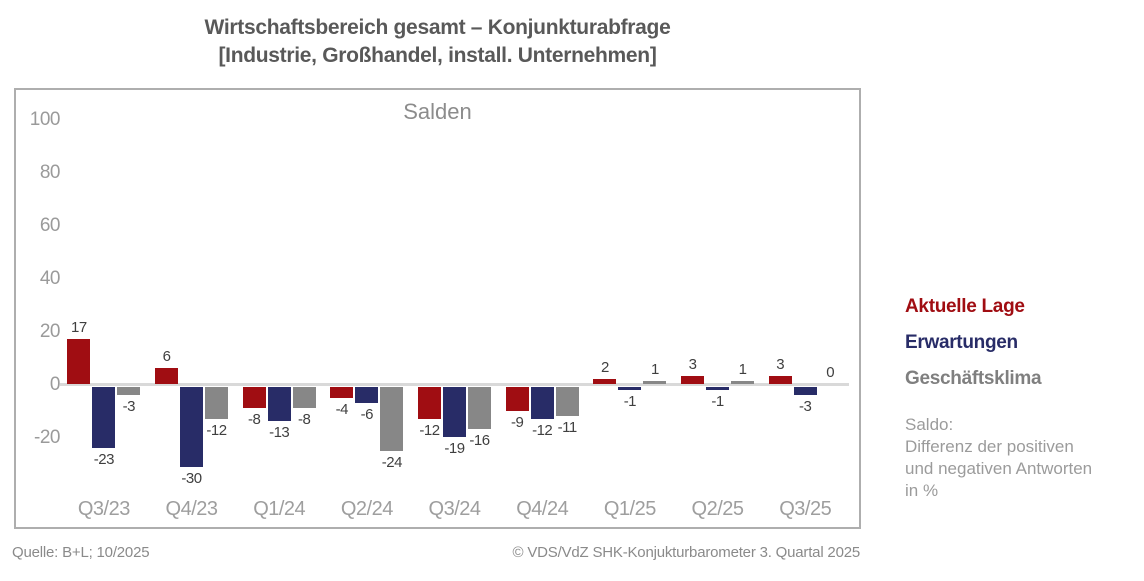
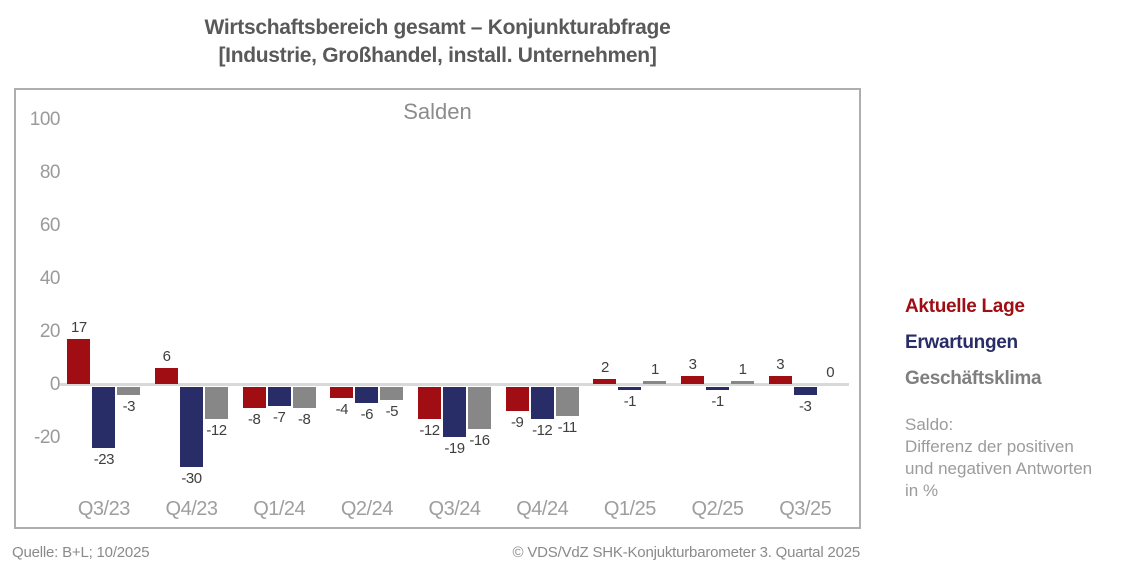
Erwartungen/Q1/24: -13 -> -7
Geschäftsklima/Q2/24: -24 -> -5
